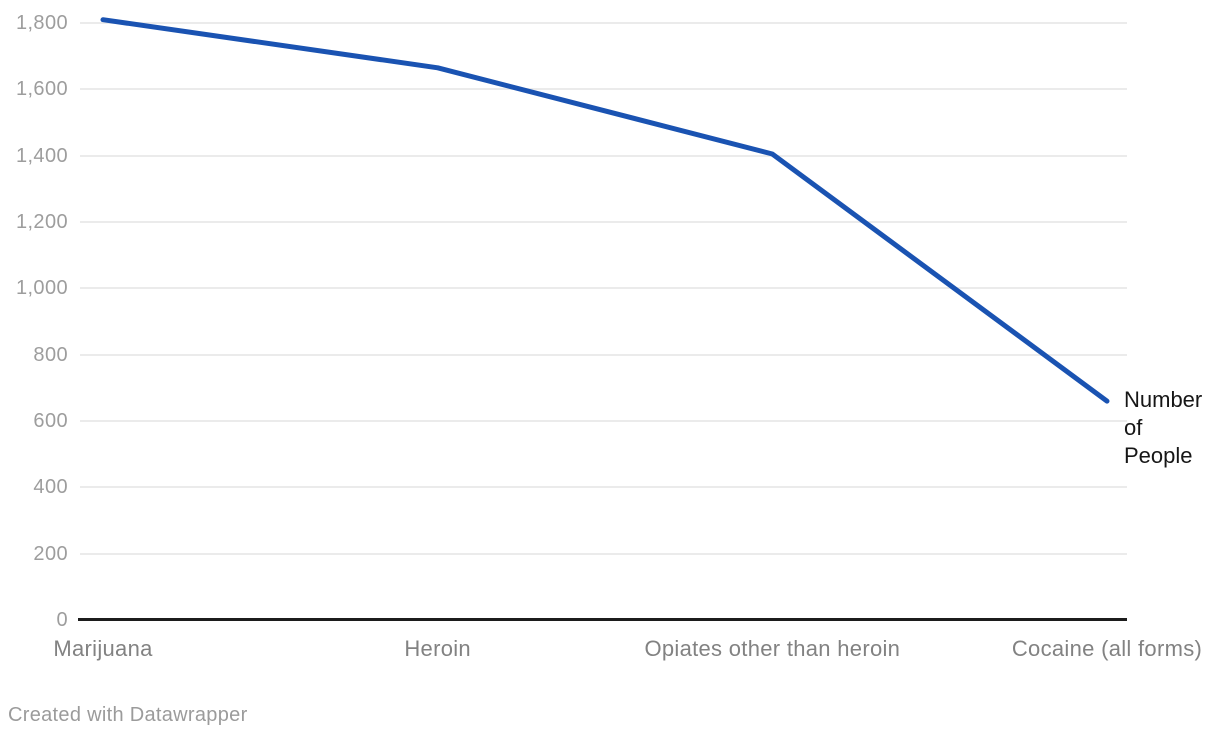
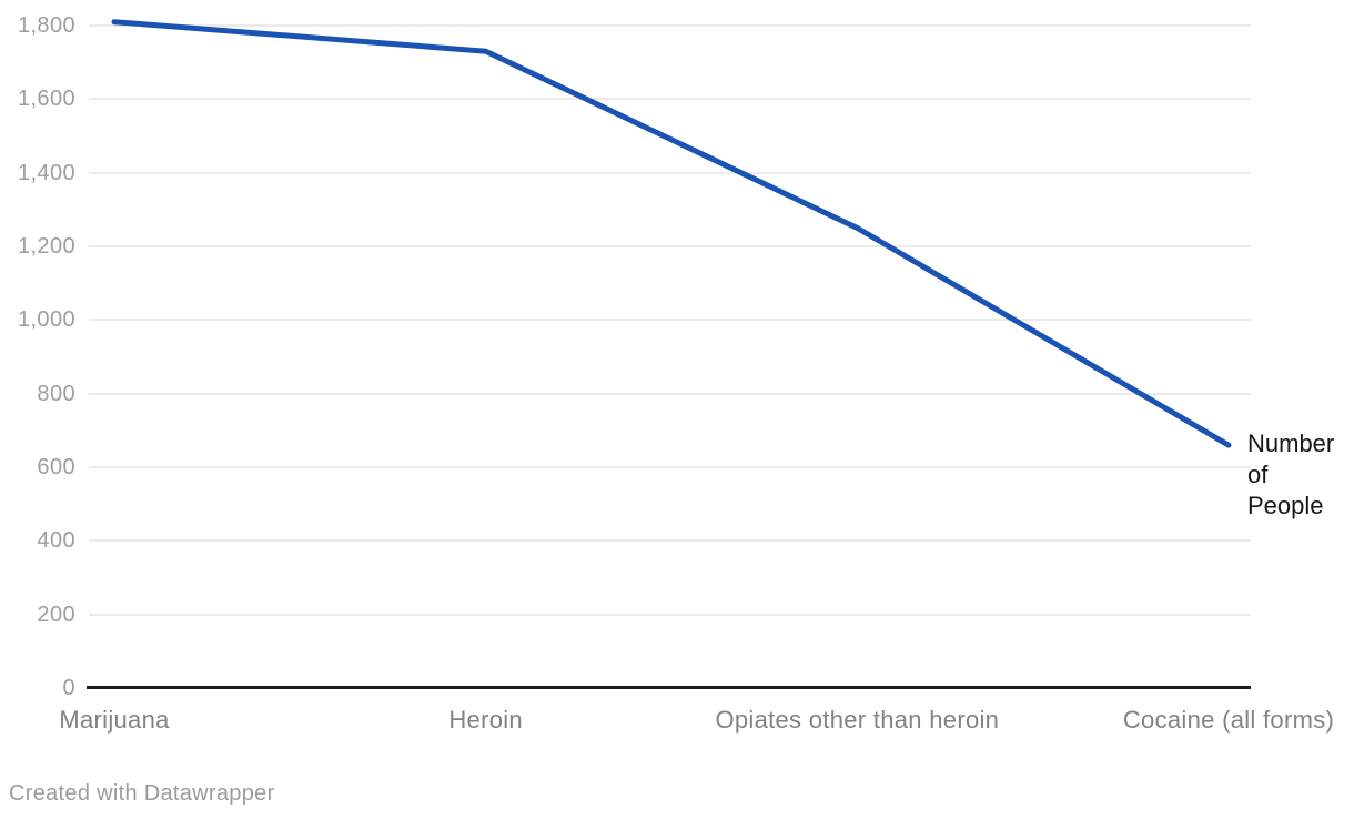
Heroin: 1660 -> 1730
Opiates other than heroin: 1400 -> 1250
